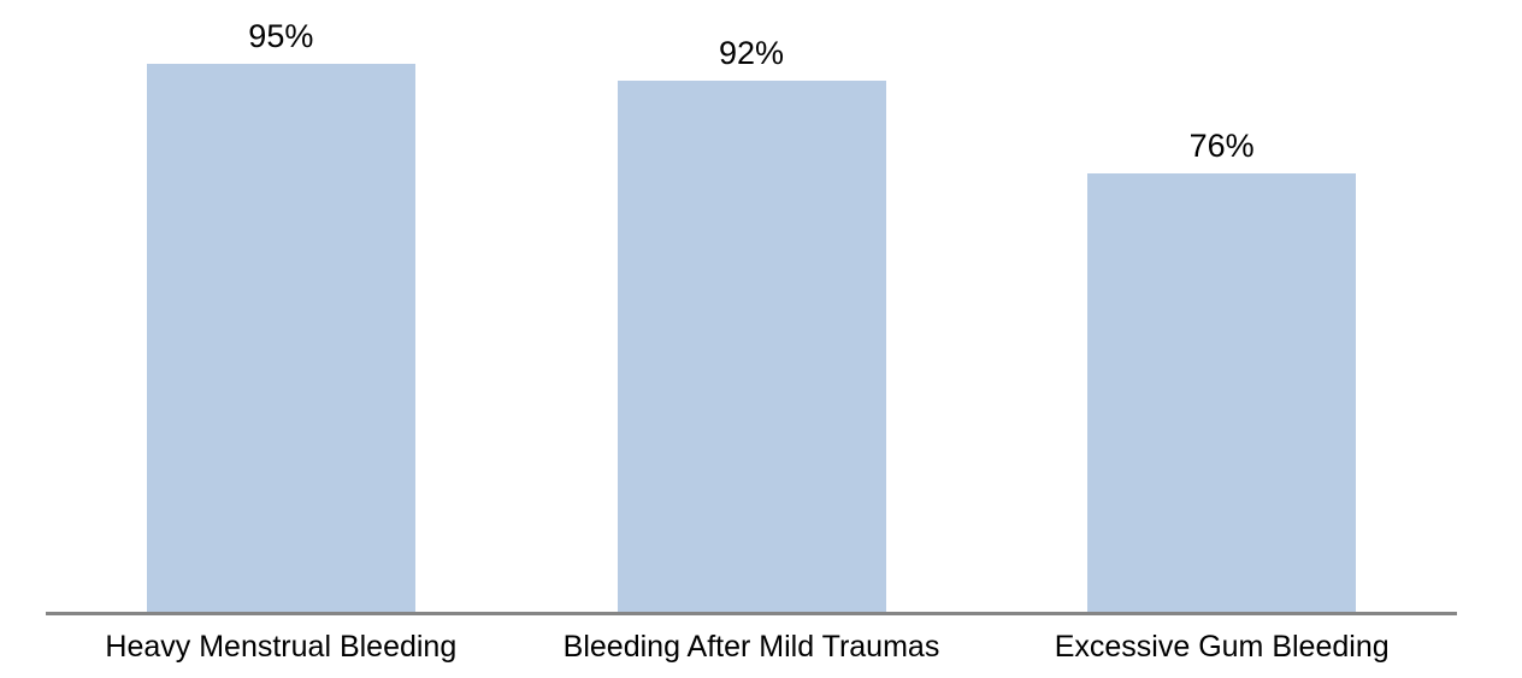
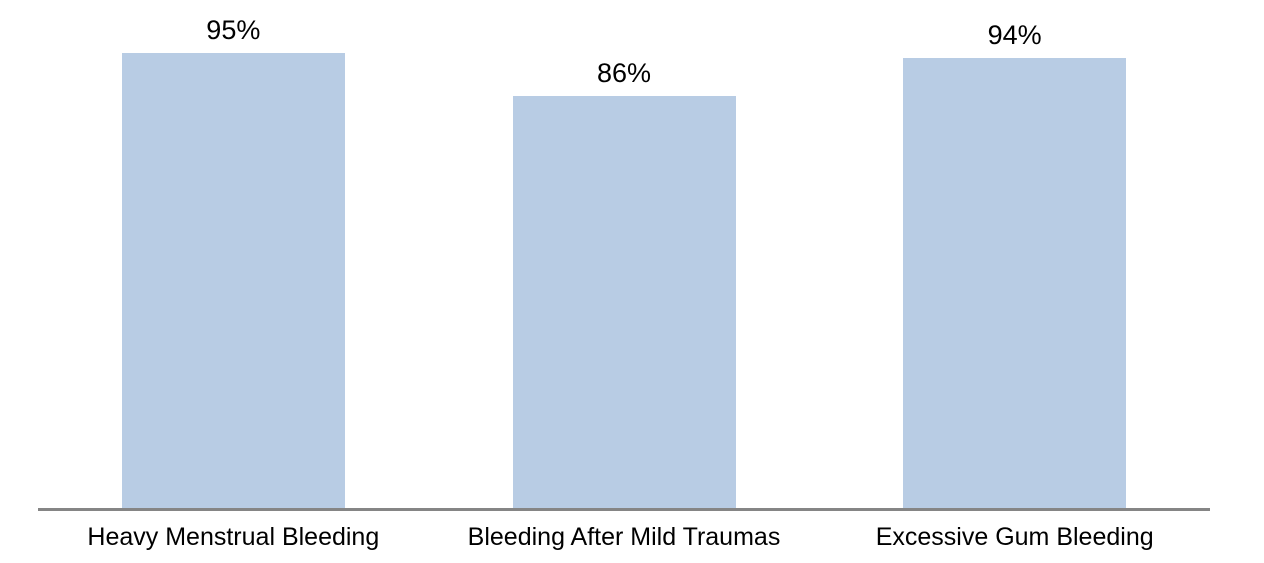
Bleeding After Mild Traumas: 92% -> 86%
Excessive Gum Bleeding: 76% -> 94%
